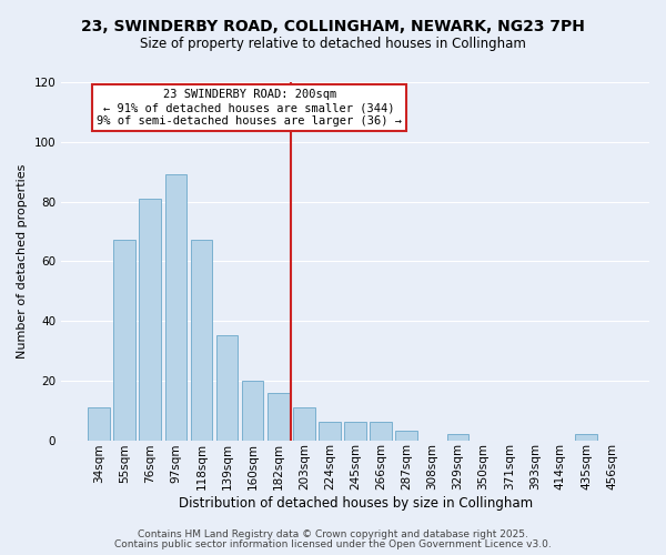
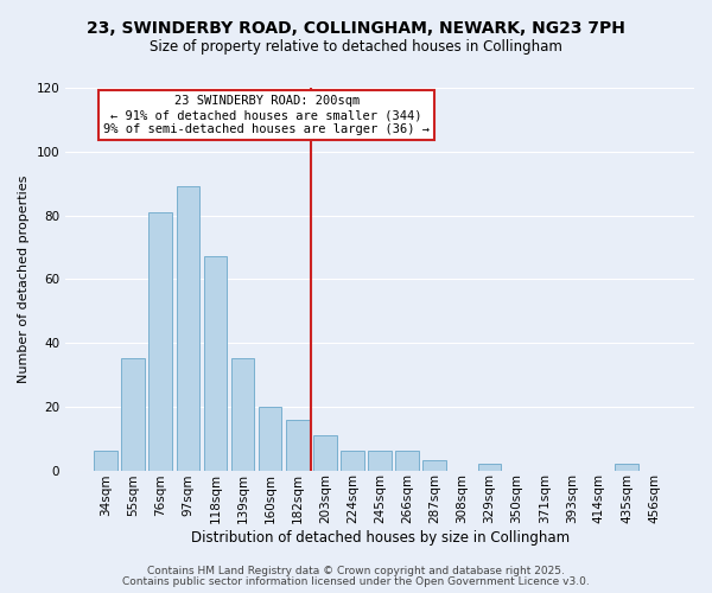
34sqm: 11 -> 6
55sqm: 67 -> 35
